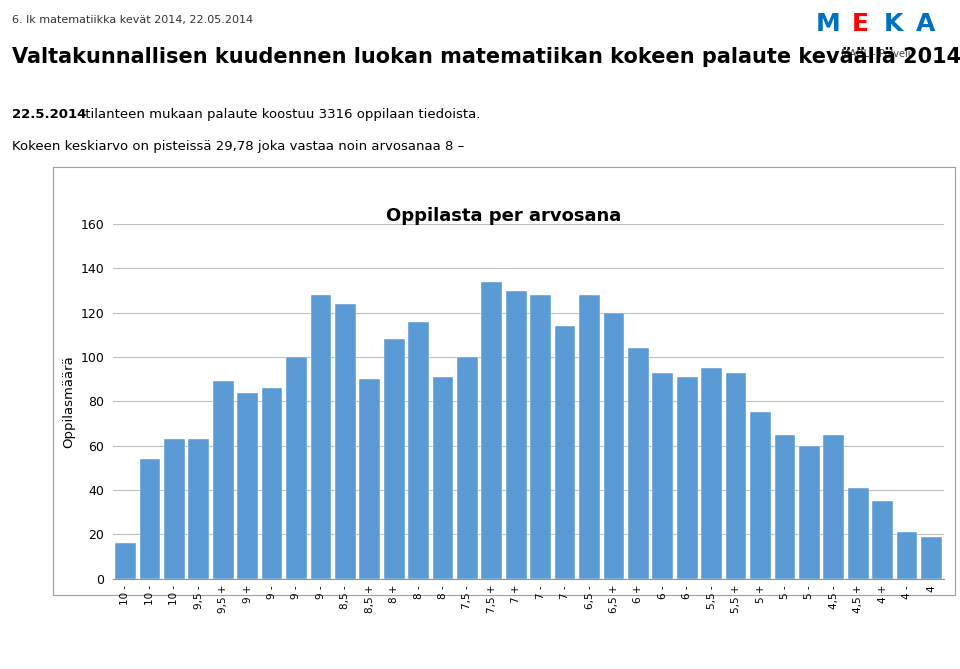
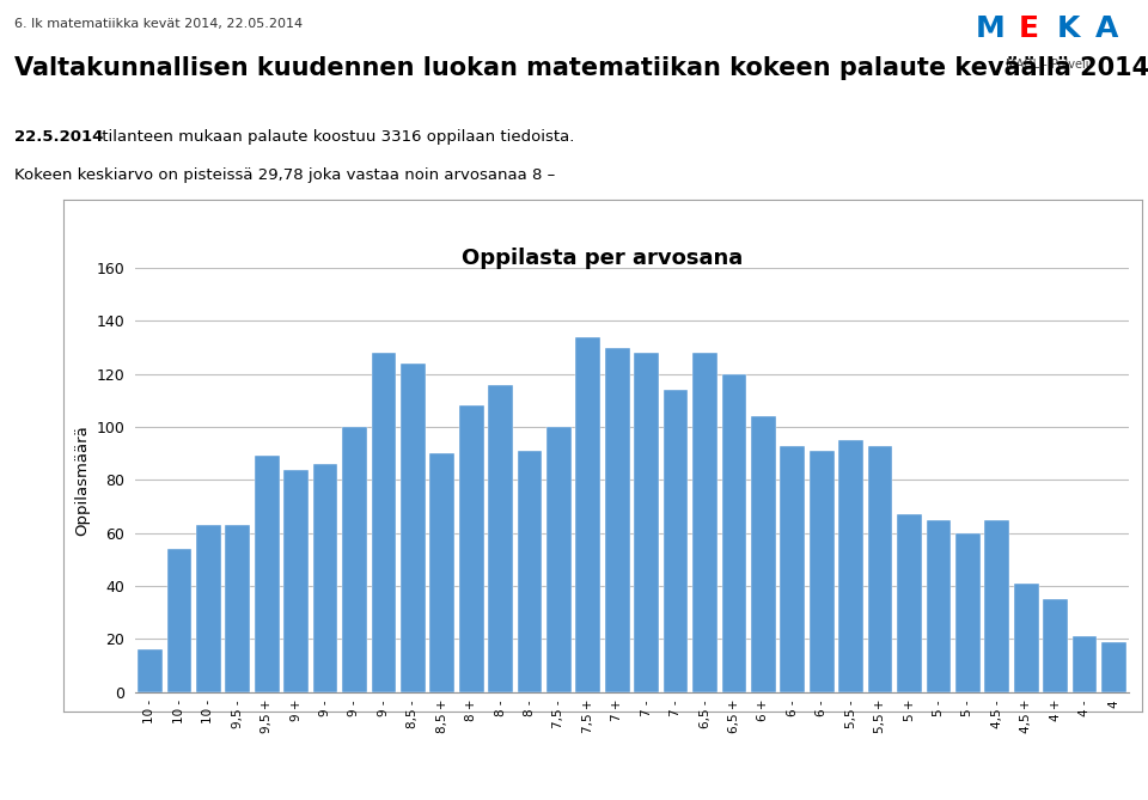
5 +: 75 -> 67
